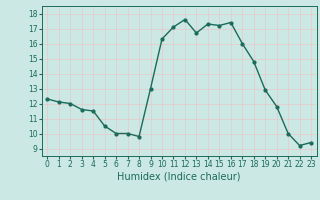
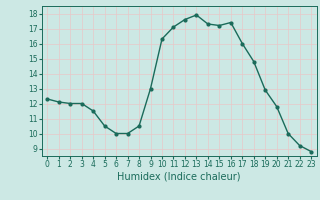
3: 11.6 -> 12.0
8: 9.8 -> 10.5
13: 16.7 -> 17.9
23: 9.4 -> 8.8
